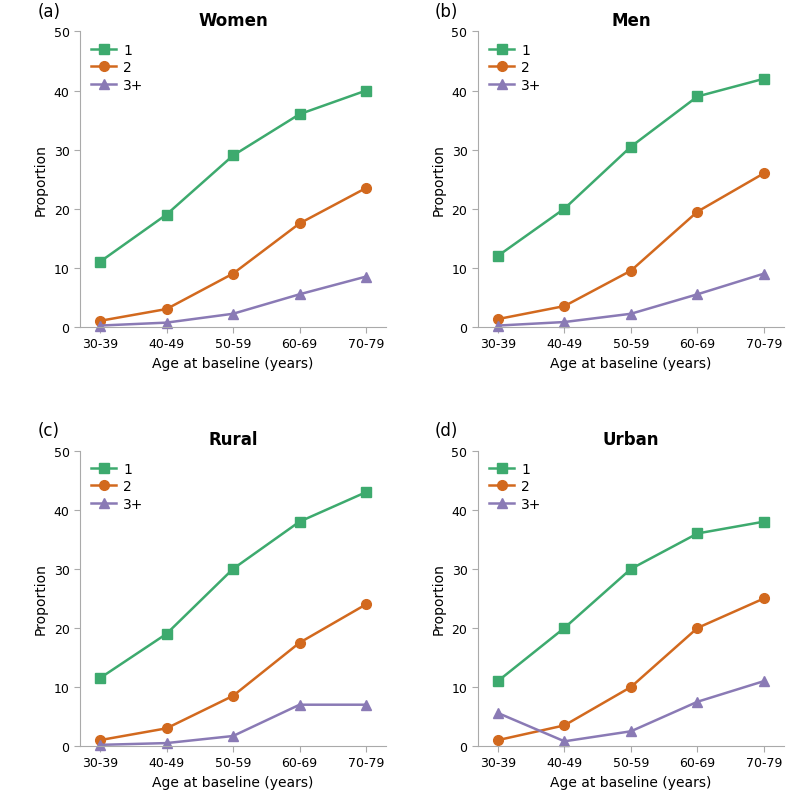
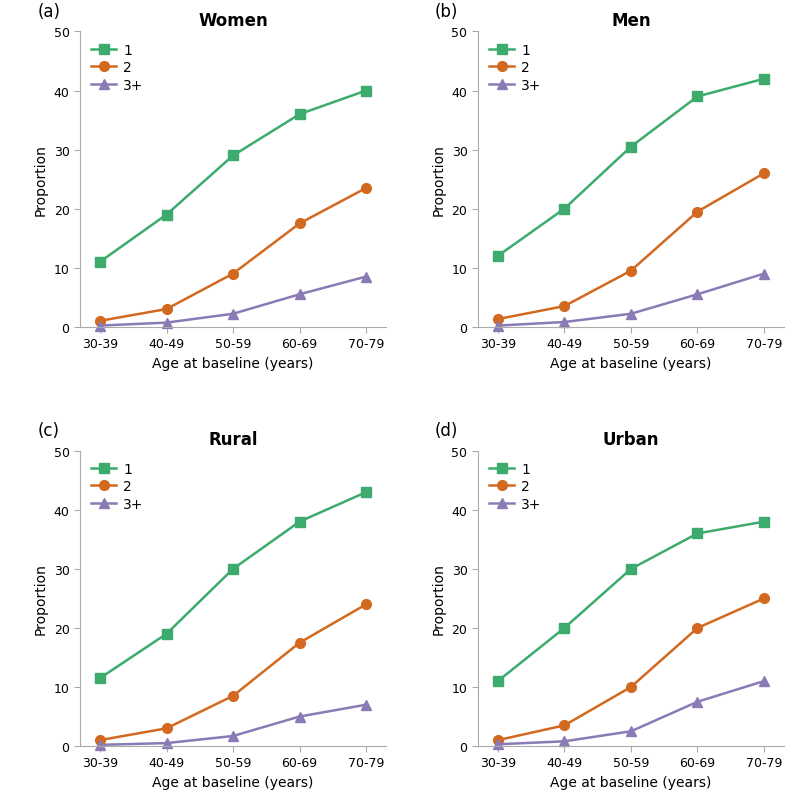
Rural/3+/60-69: 7.0 -> 5.0
Urban/3+/30-39: 5.6 -> 0.3
